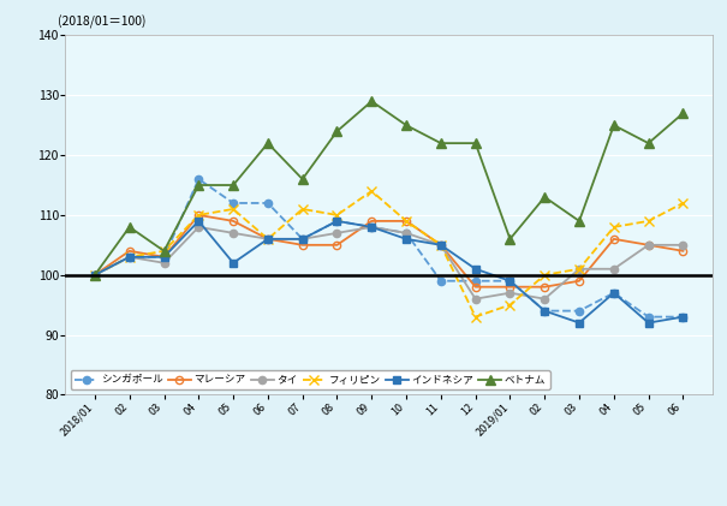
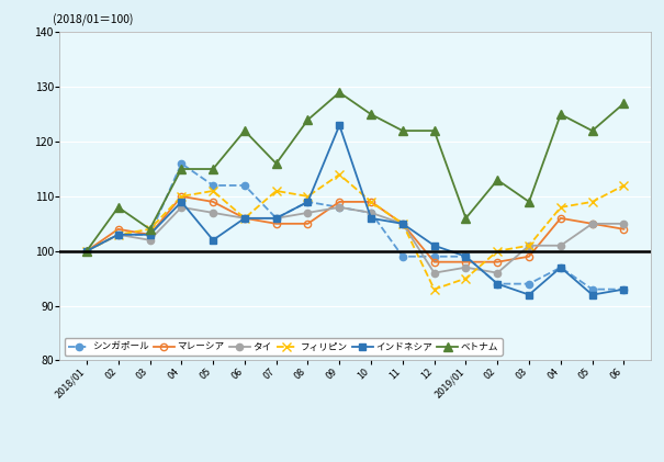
インドネシア/09: 108 -> 123
